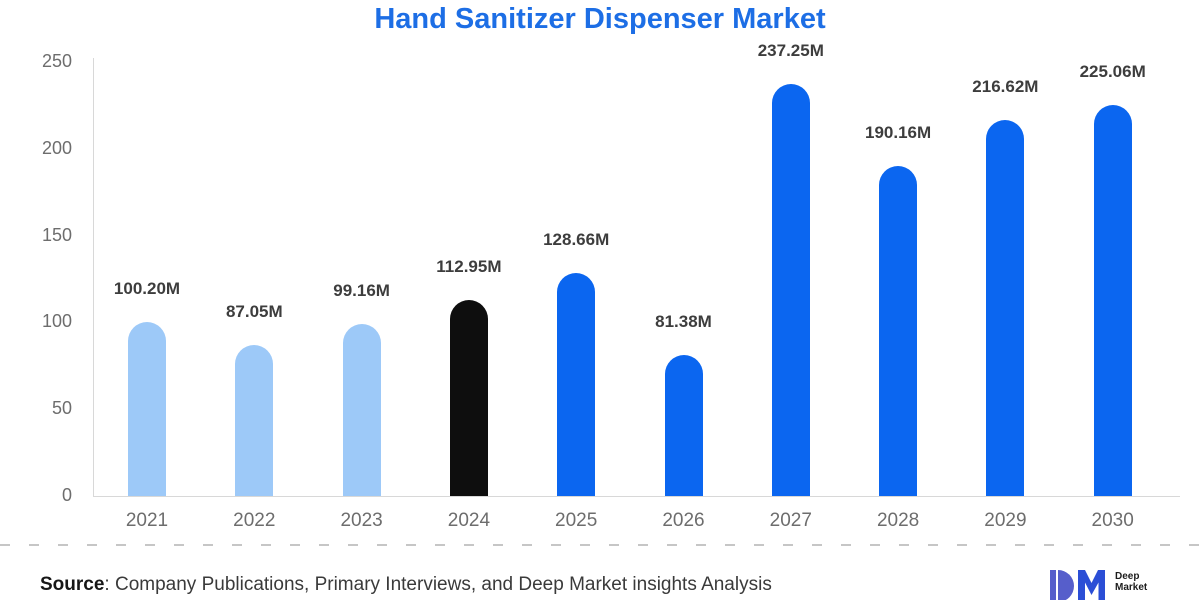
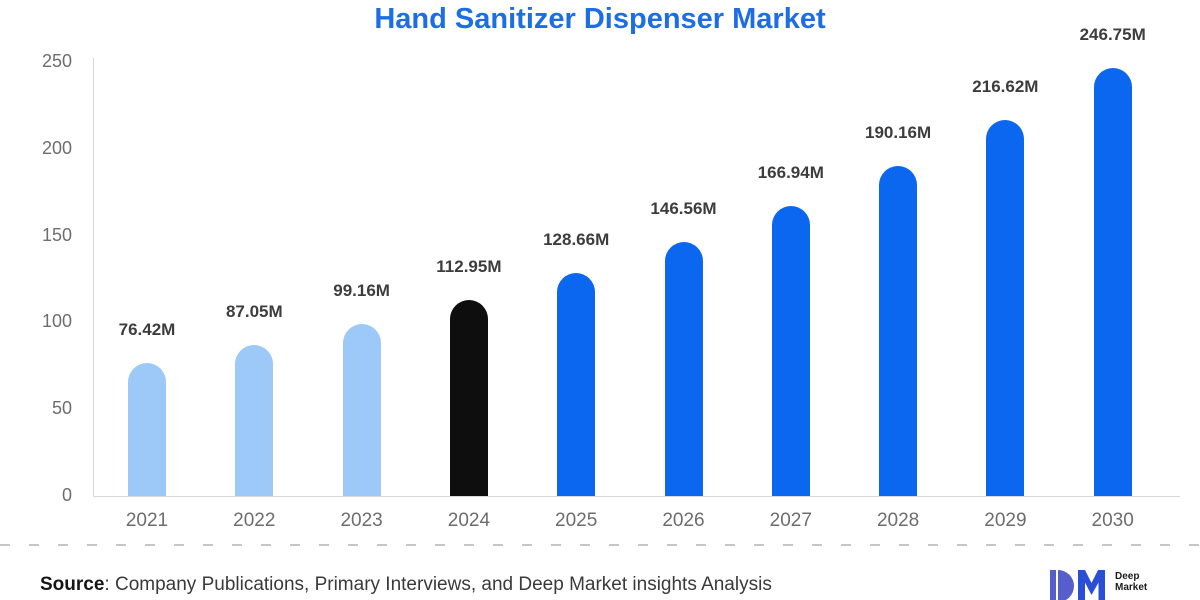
2021: 100.20M -> 76.42M
2026: 81.38M -> 146.56M
2027: 237.25M -> 166.94M
2030: 225.06M -> 246.75M
